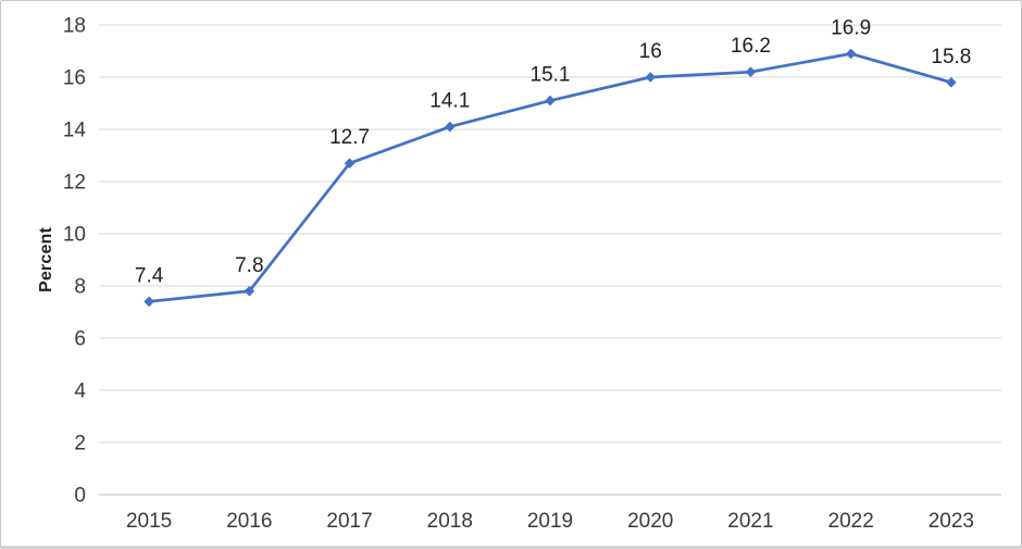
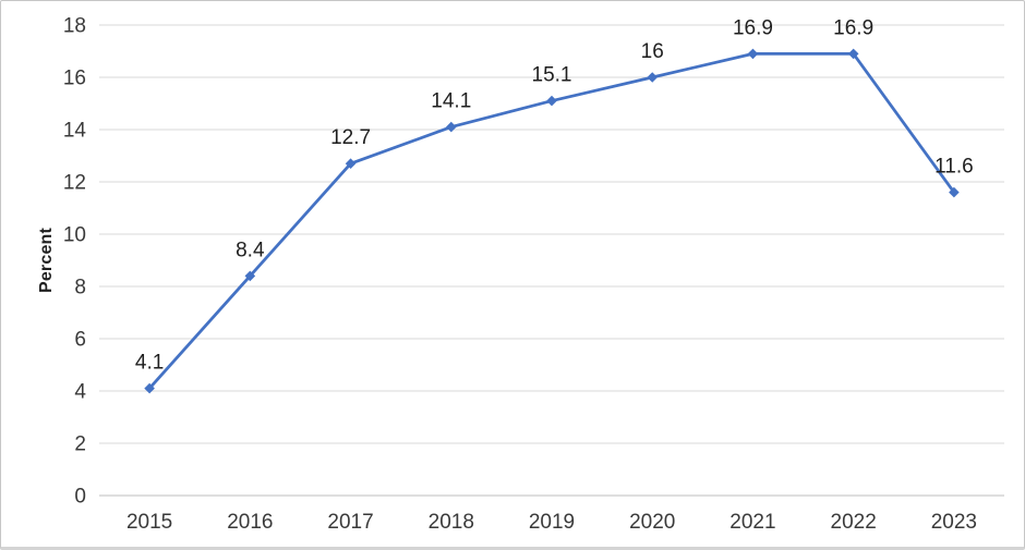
2015: 7.4 -> 4.1
2016: 7.8 -> 8.4
2021: 16.2 -> 16.9
2023: 15.8 -> 11.6
